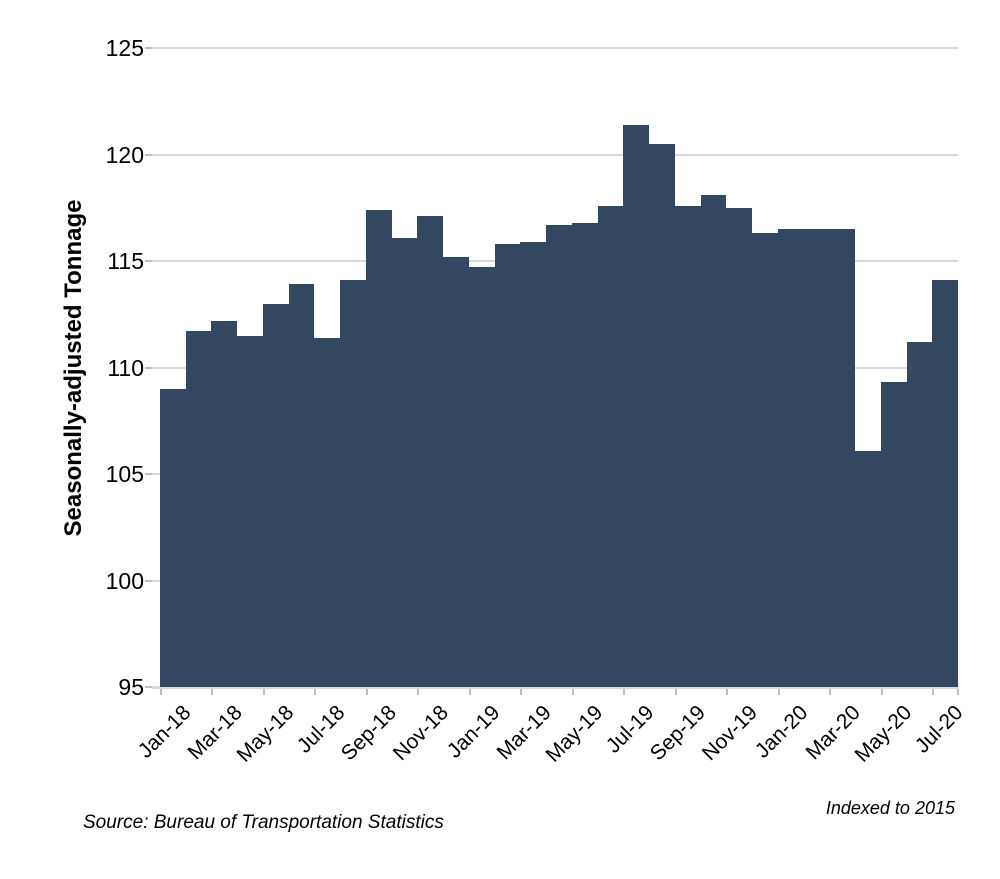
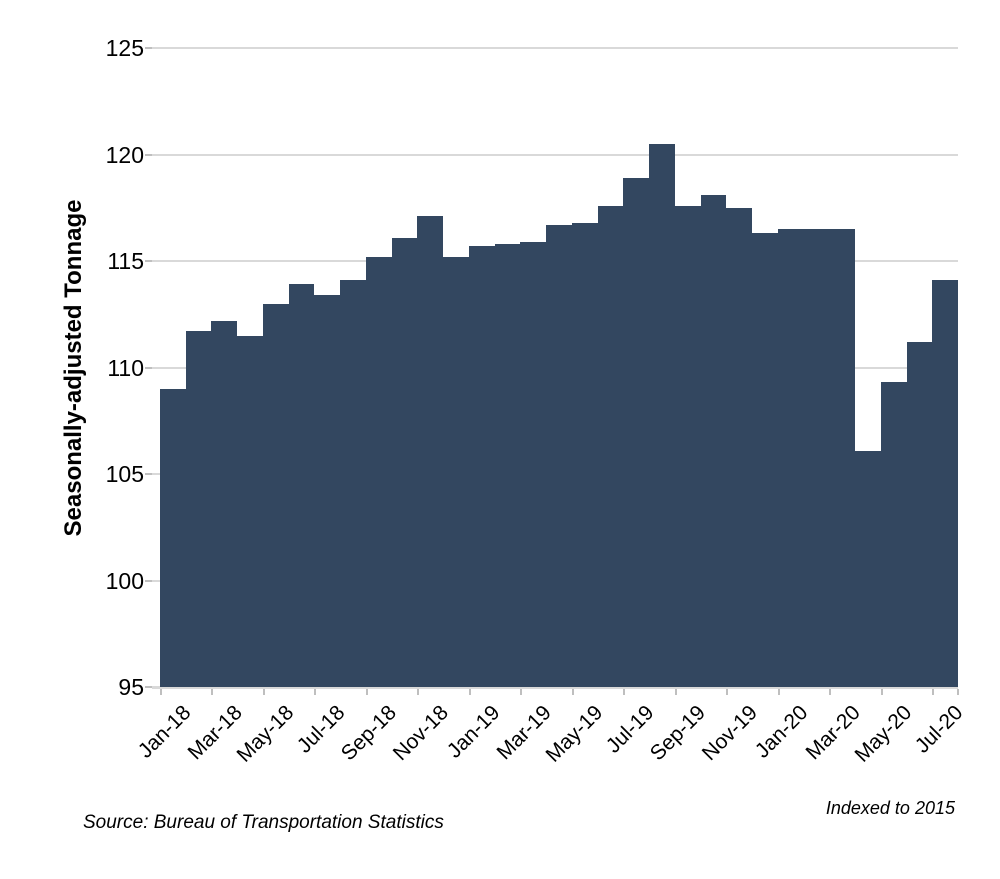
Jul-18: 111.4 -> 113.4
Sep-18: 117.4 -> 115.2
Jan-19: 114.7 -> 115.7
Jul-19: 121.4 -> 118.9
